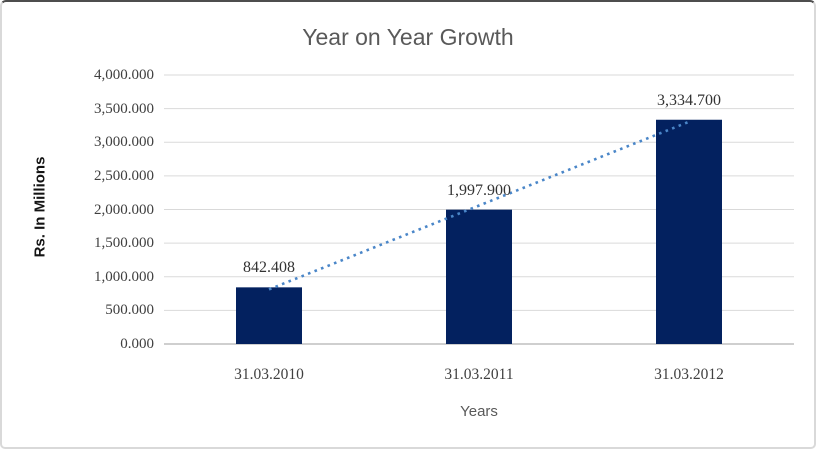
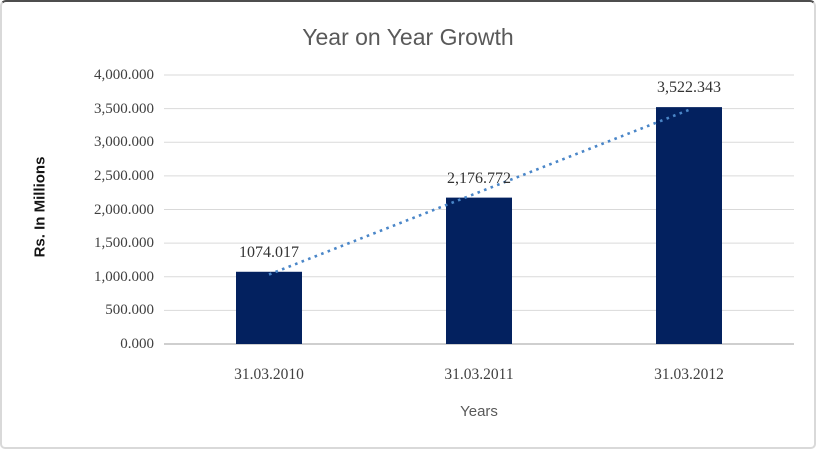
31.03.2010: 842.408 -> 1074.017
31.03.2011: 1,997.900 -> 2,176.772
31.03.2012: 3,334.700 -> 3,522.343
